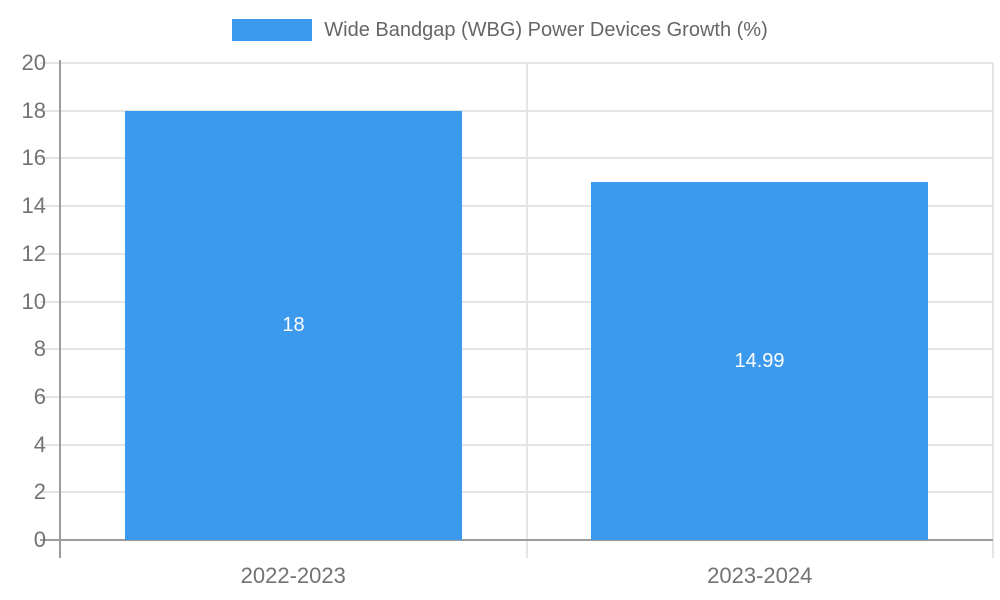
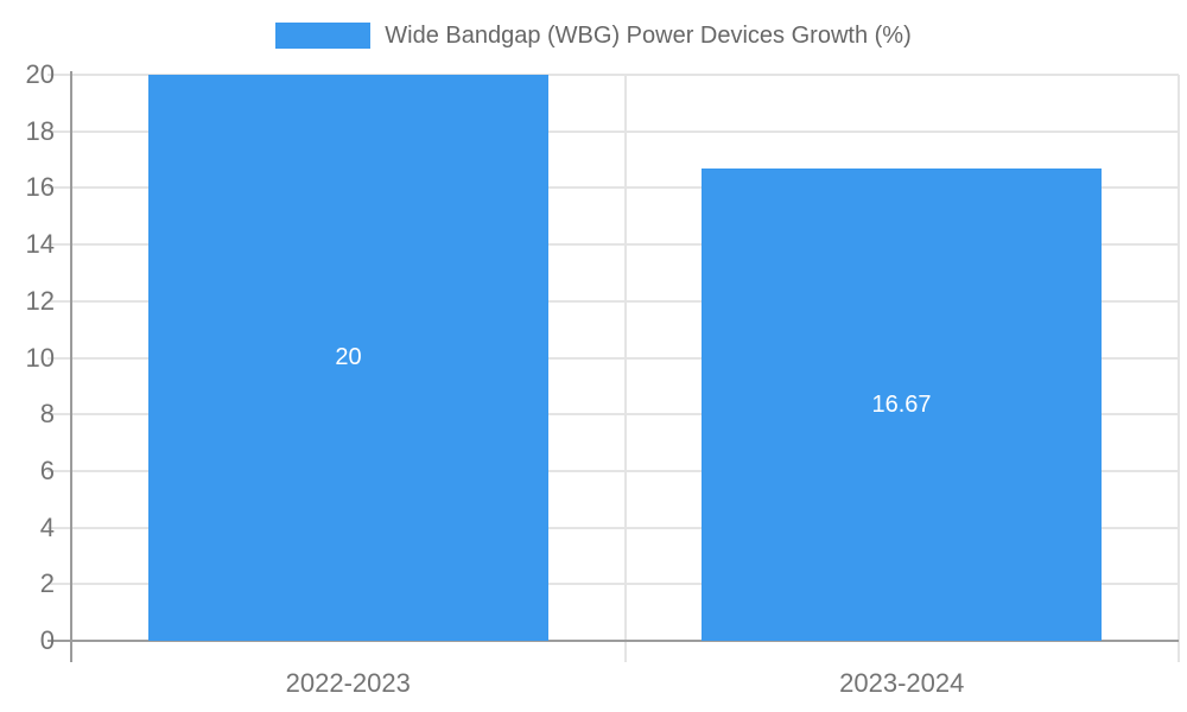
2022-2023: 18 -> 20
2023-2024: 14.99 -> 16.67
